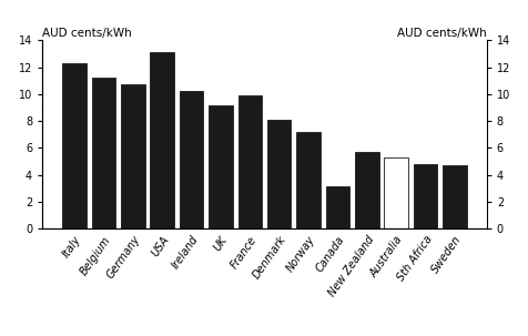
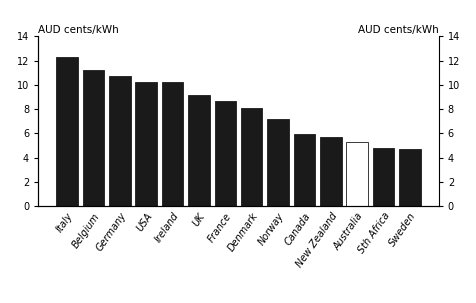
USA: 13.1 -> 10.2
France: 9.9 -> 8.7
Canada: 3.1 -> 6.0
